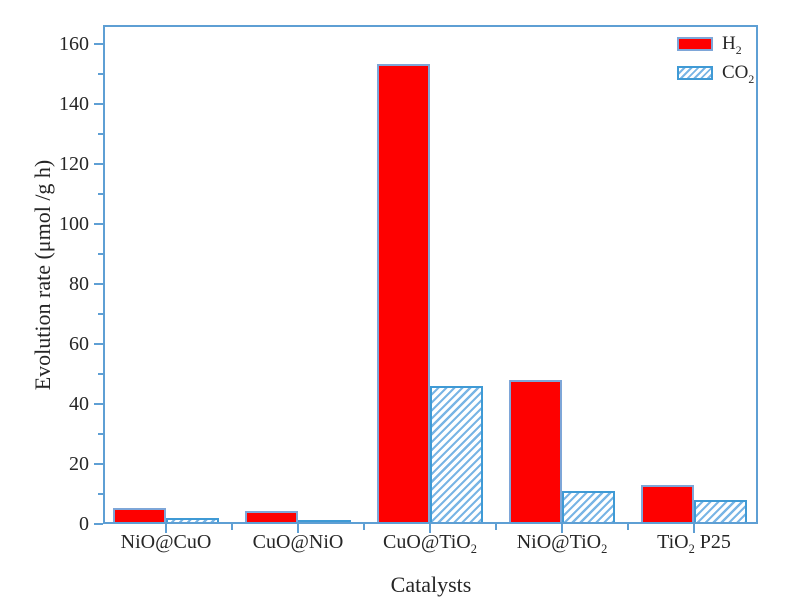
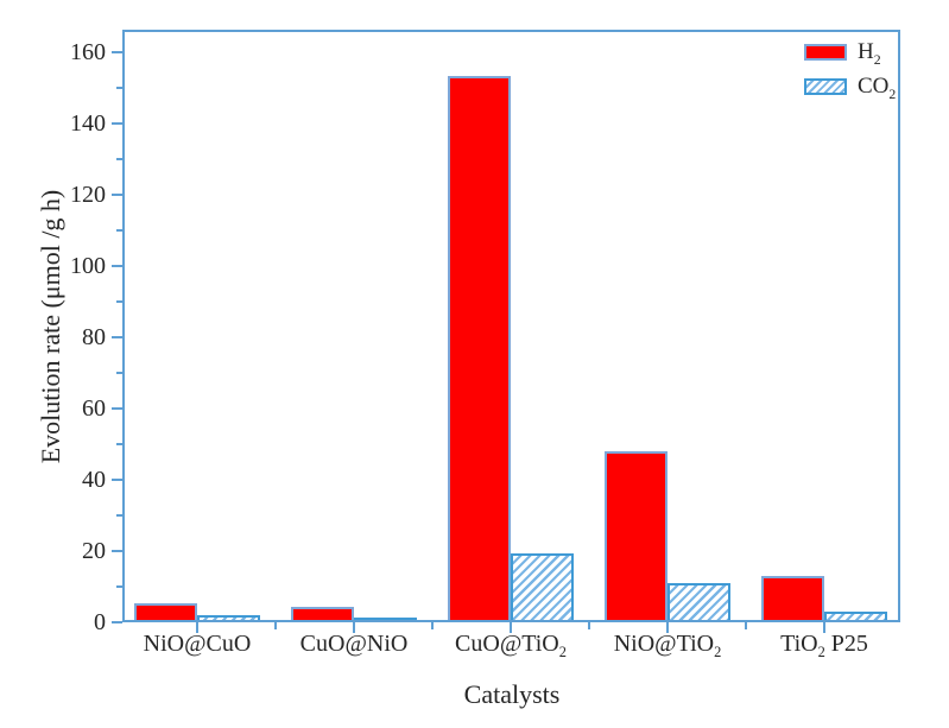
CO2/CuO@TiO2: 46 -> 20
CO2/TiO2 P25: 8 -> 3
